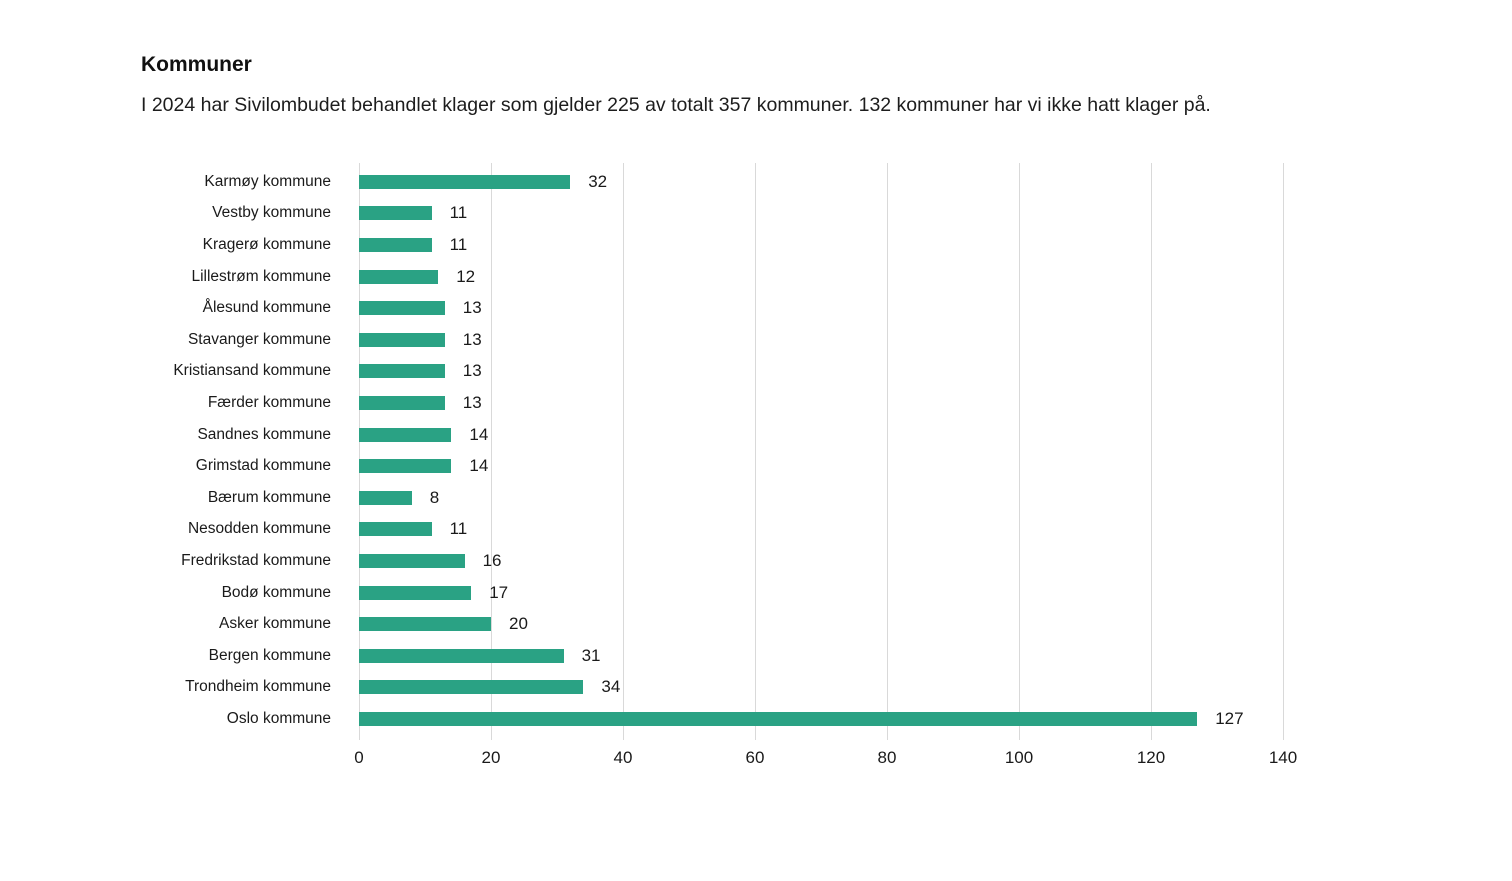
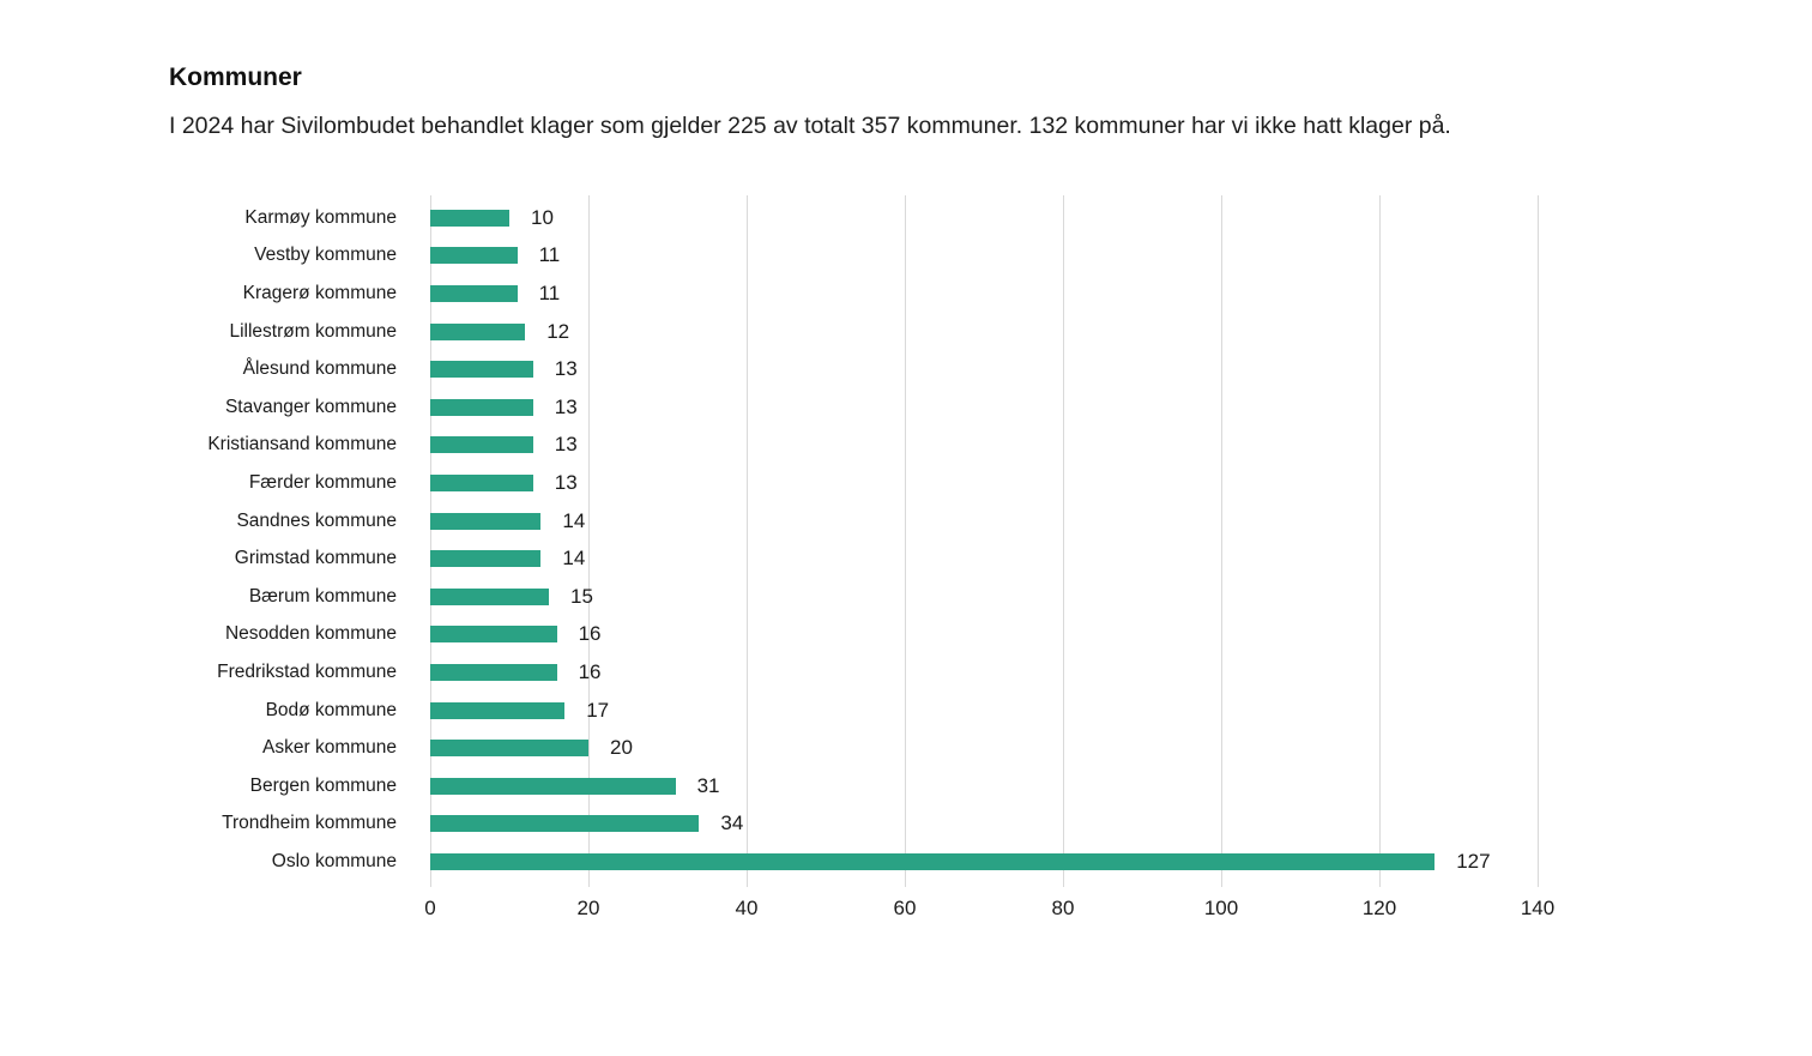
Karmøy kommune: 32 -> 10
Bærum kommune: 8 -> 15
Nesodden kommune: 11 -> 16
